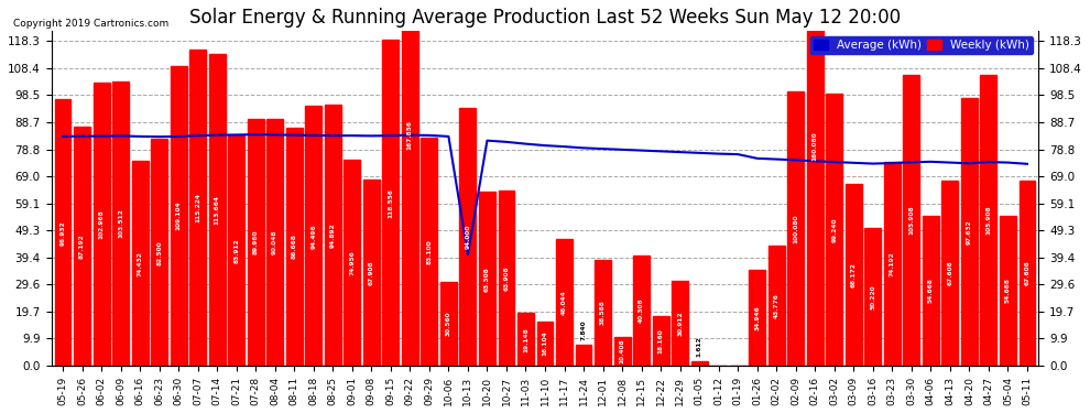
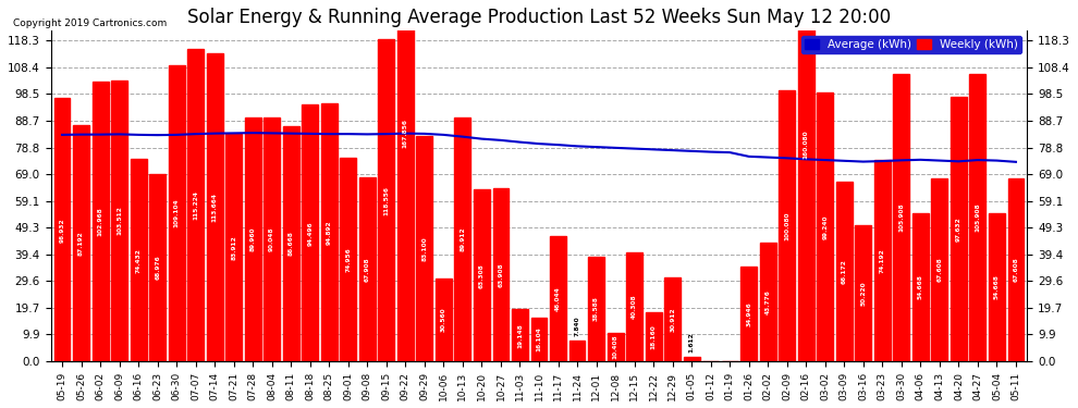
Weekly (kWh)/06-23: 82.5 -> 69.0
Weekly (kWh)/10-13: 94.0 -> 89.9
Average (kWh)/10-13: 40.5 -> 82.8
